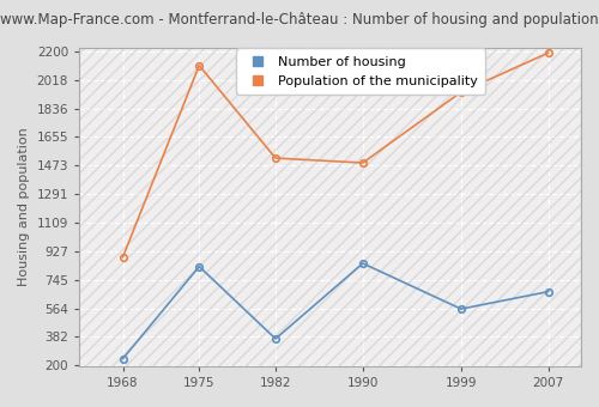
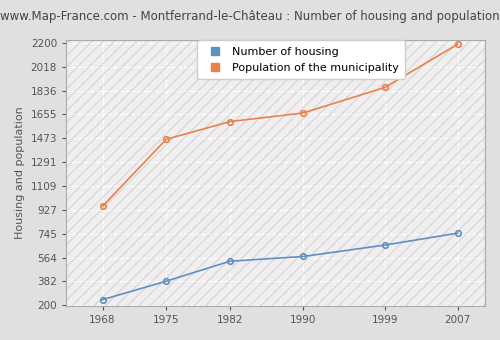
Population of the municipality/1968: 890 -> 960
Number of housing/1975: 830 -> 380
Population of the municipality/1975: 2110 -> 1460
Number of housing/1982: 370 -> 540
Population of the municipality/1982: 1520 -> 1600
Number of housing/1990: 850 -> 570
Population of the municipality/1990: 1490 -> 1660
Number of housing/1999: 560 -> 660
Population of the municipality/1999: 1940 -> 1860
Number of housing/2007: 670 -> 750
